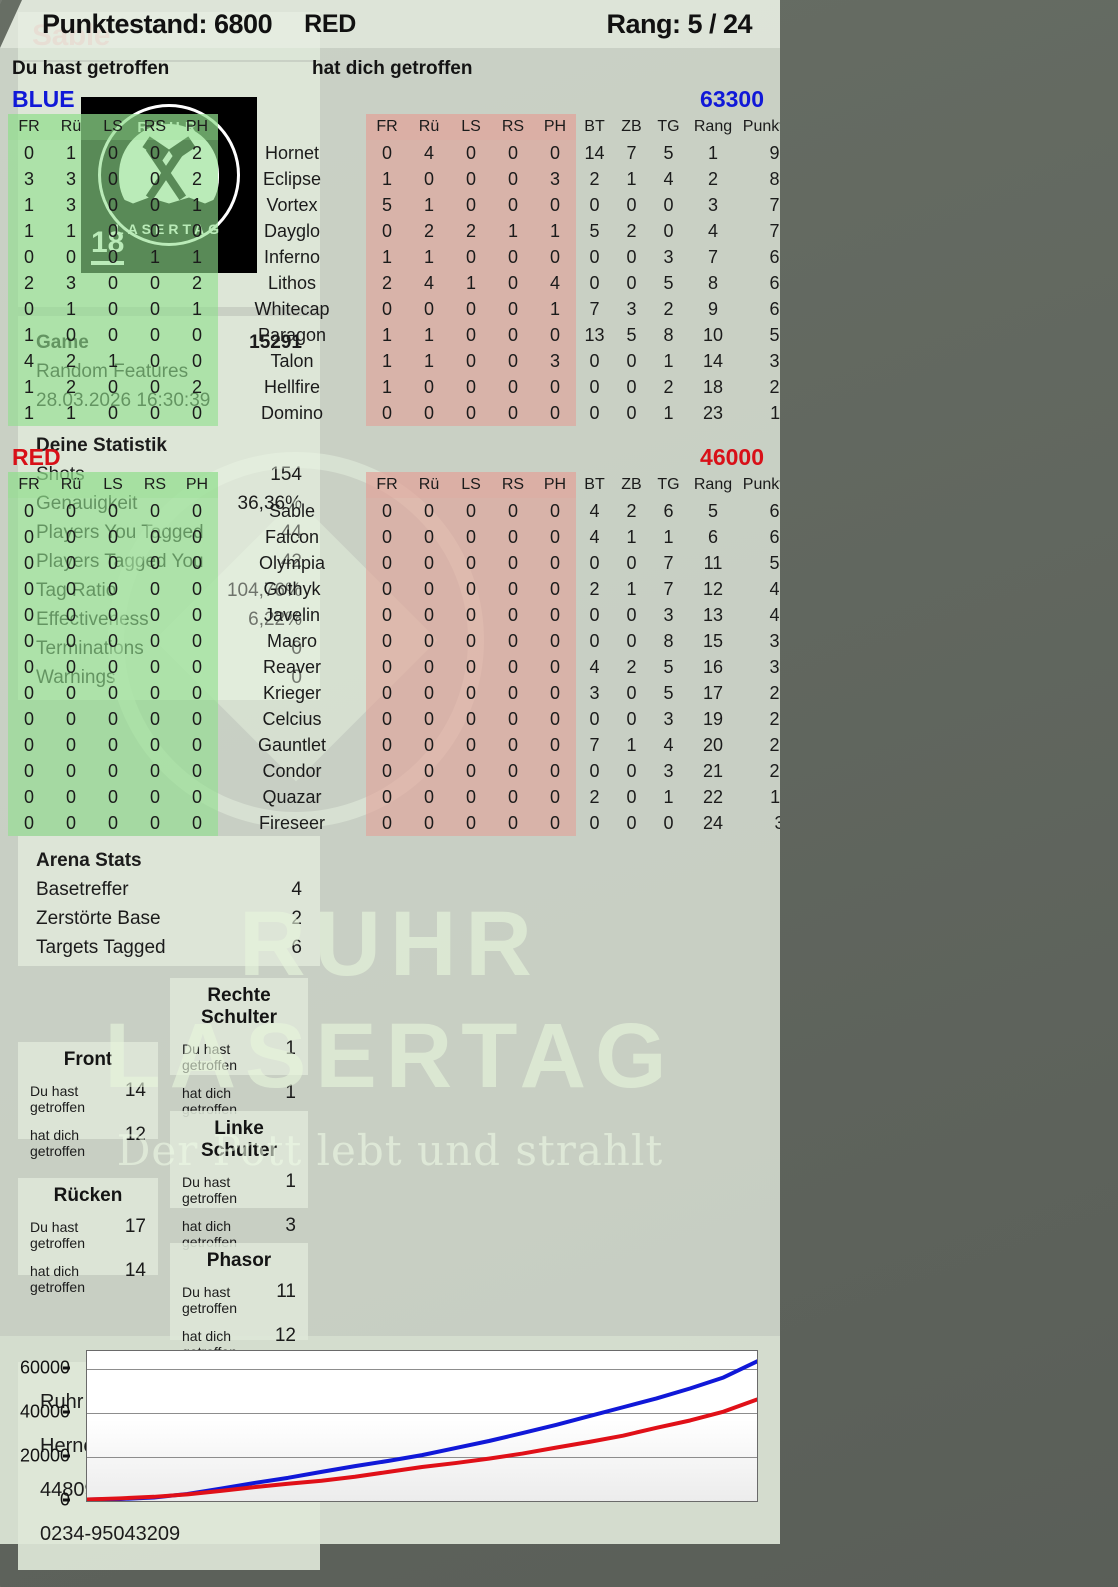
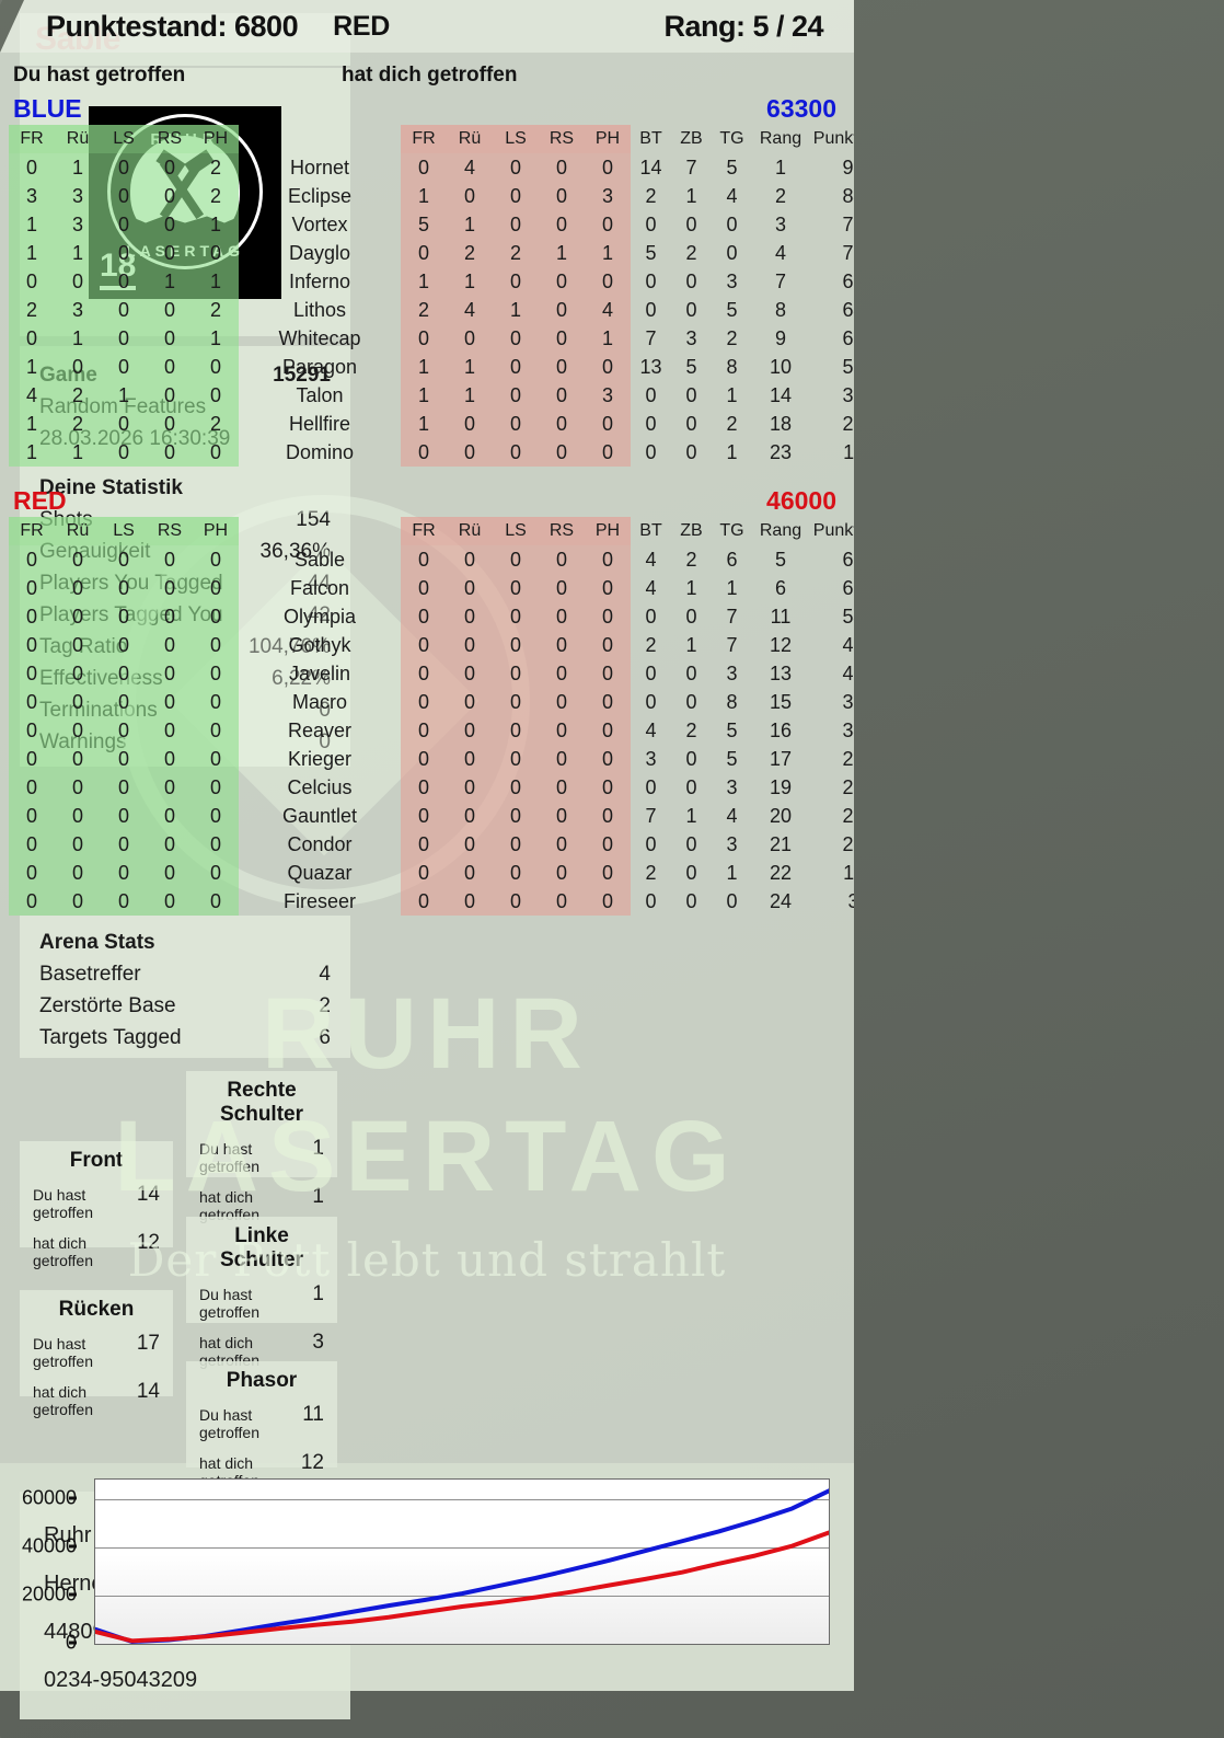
BLUE/0: 1000 -> 6000
RED/0: 1000 -> 5000
